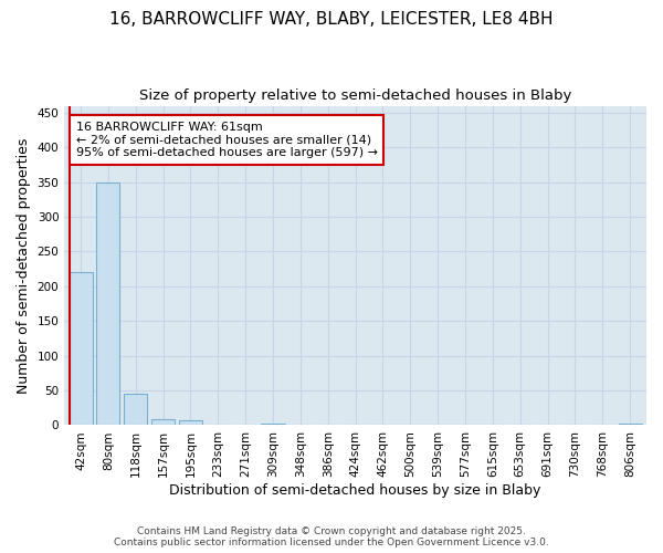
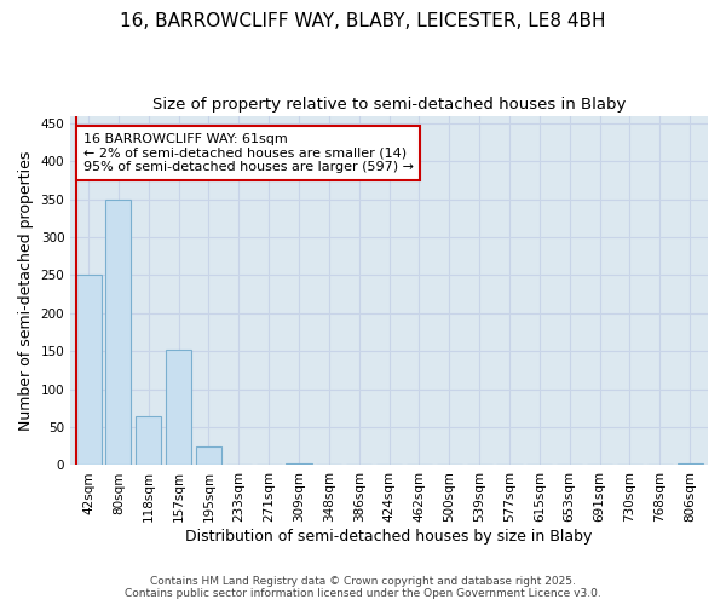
42sqm: 220 -> 250
118sqm: 45 -> 64
157sqm: 9 -> 152
195sqm: 7 -> 24
